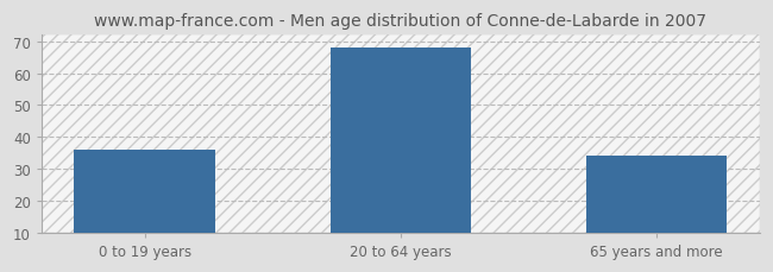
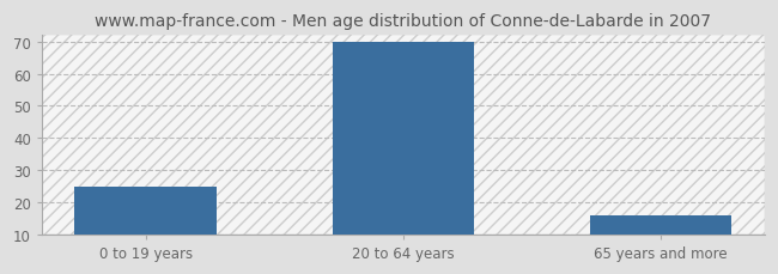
0 to 19 years: 36 -> 25
20 to 64 years: 68 -> 70
65 years and more: 34 -> 16
